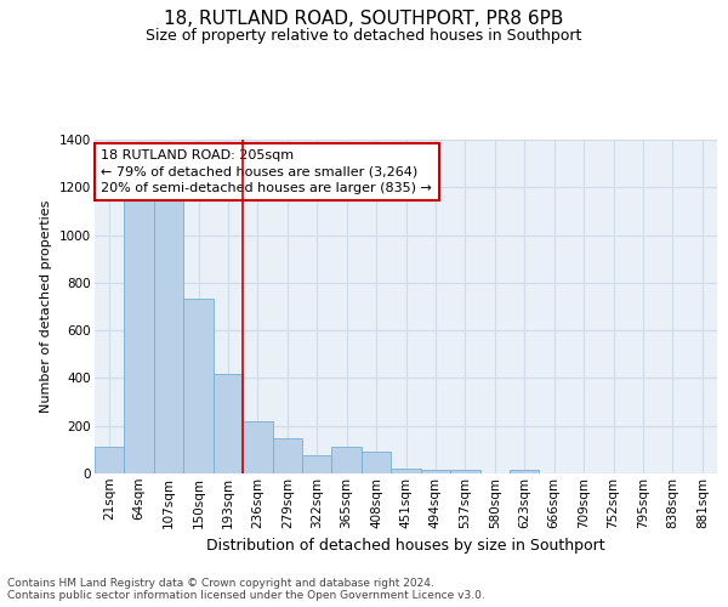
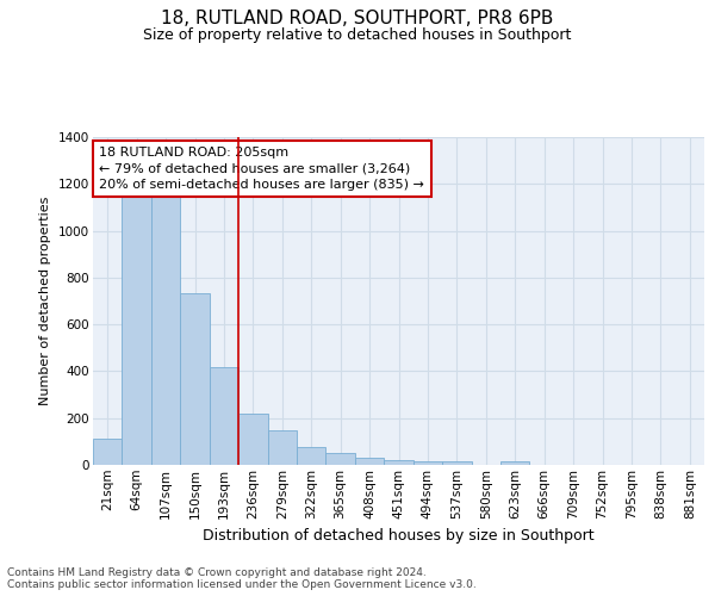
365sqm: 110 -> 50
408sqm: 90 -> 30
